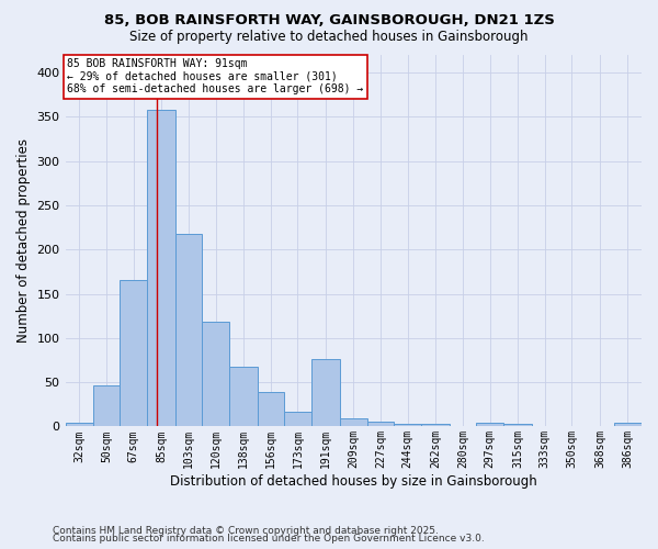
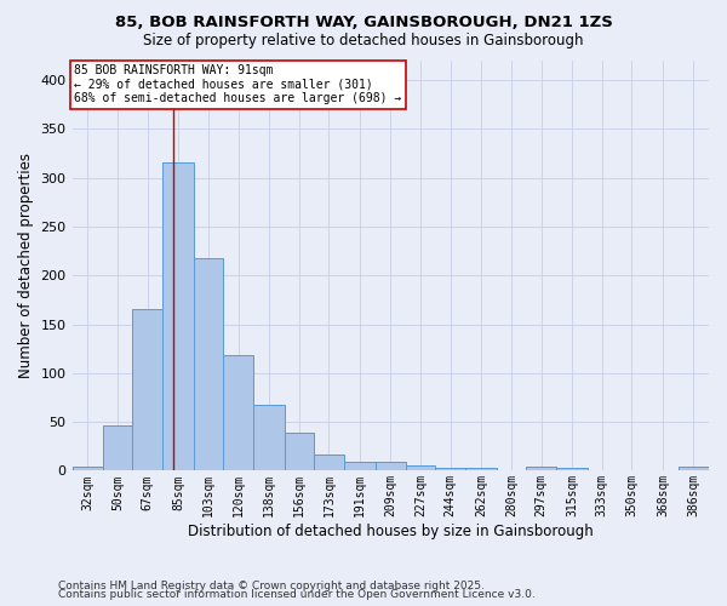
85sqm: 358 -> 316
191sqm: 76 -> 9
